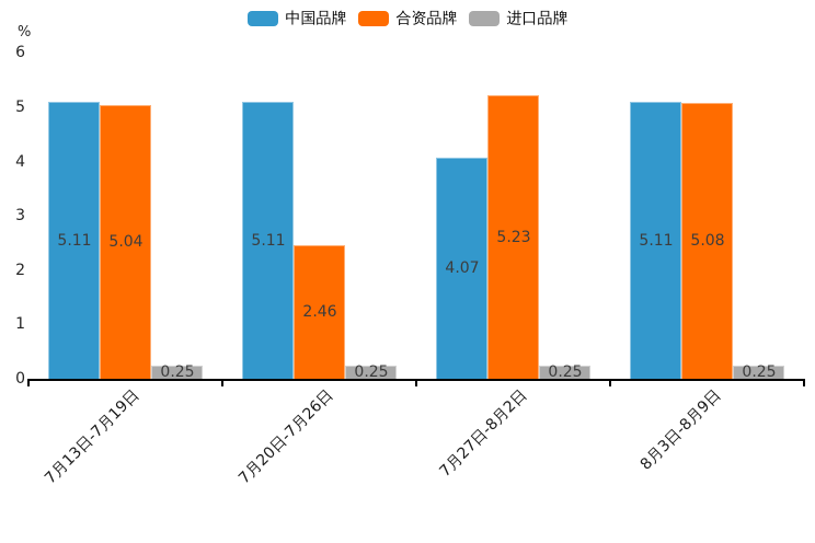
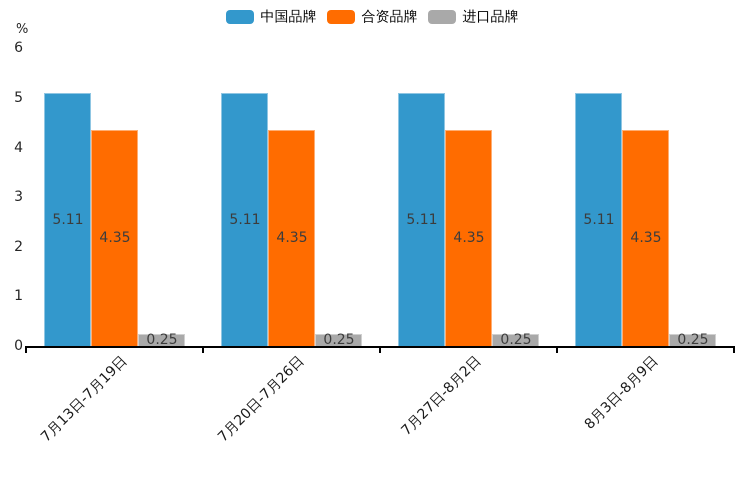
合资品牌/7月13日-7月19日: 5.04 -> 4.35
合资品牌/7月20日-7月26日: 2.46 -> 4.35
中国品牌/7月27日-8月2日: 4.07 -> 5.11
合资品牌/7月27日-8月2日: 5.23 -> 4.35
合资品牌/8月3日-8月9日: 5.08 -> 4.35
